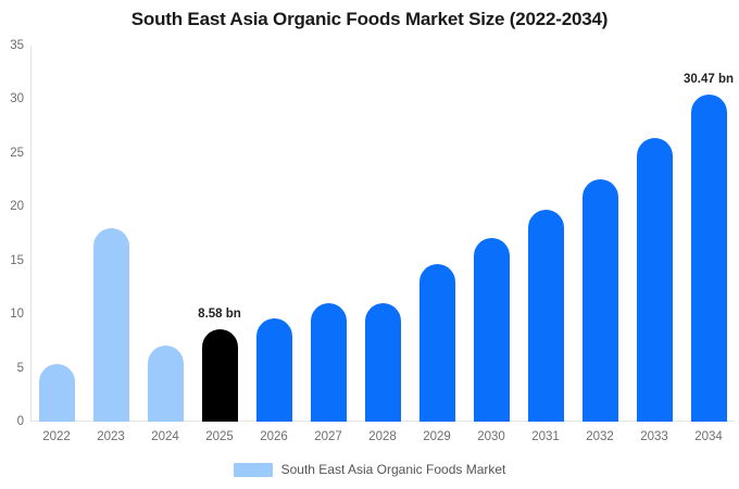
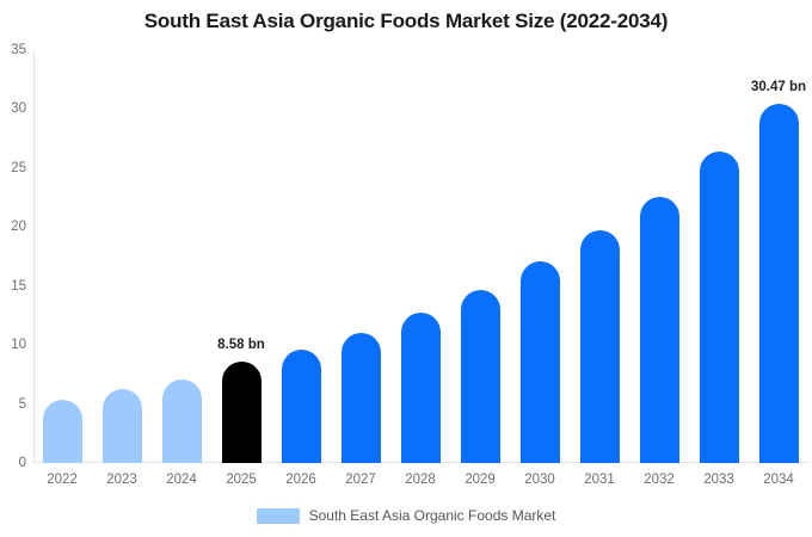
2023: 18 -> 6
2028: 11 -> 13
